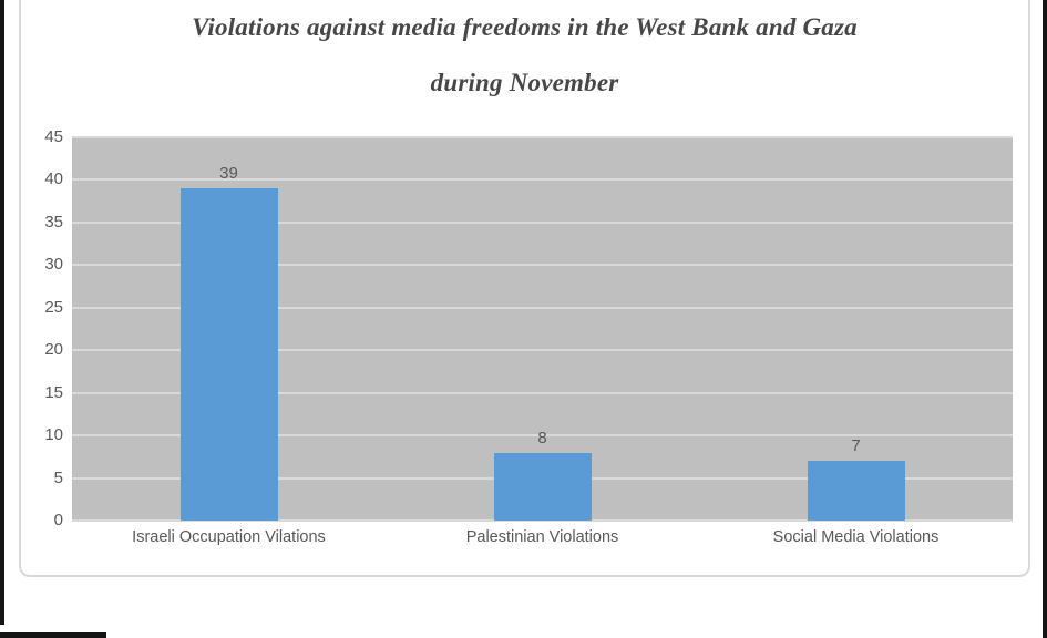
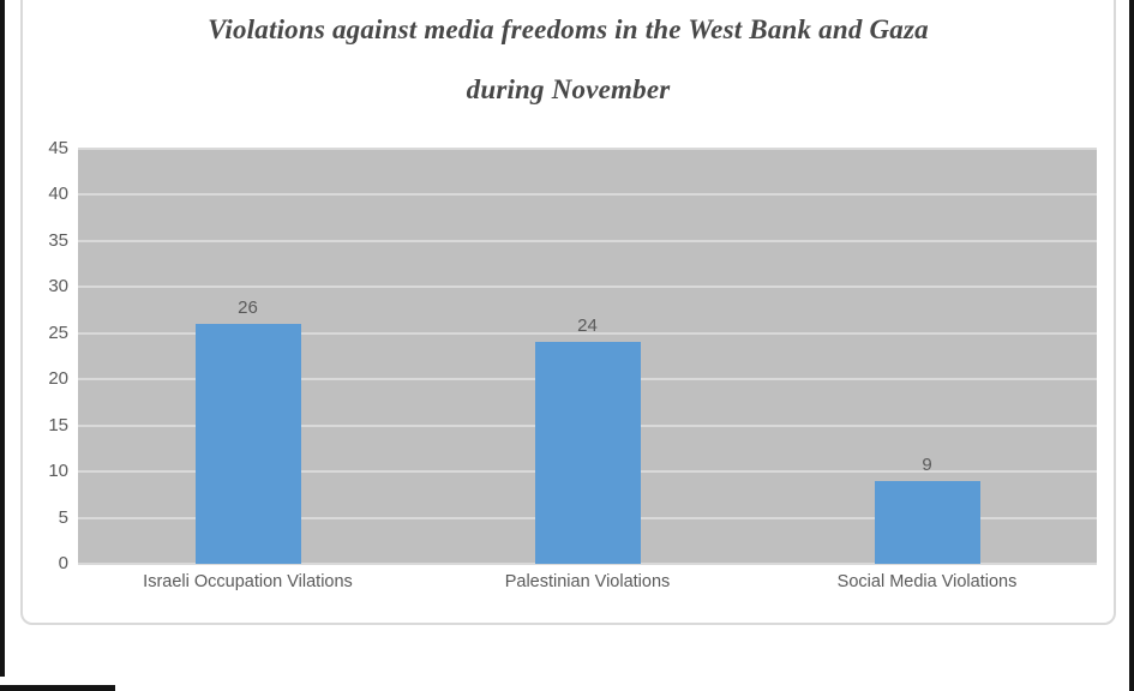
Israeli Occupation Vilations: 39 -> 26
Palestinian Violations: 8 -> 24
Social Media Violations: 7 -> 9
